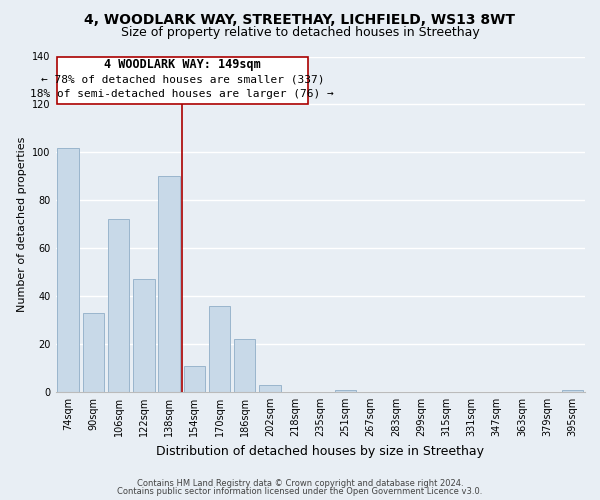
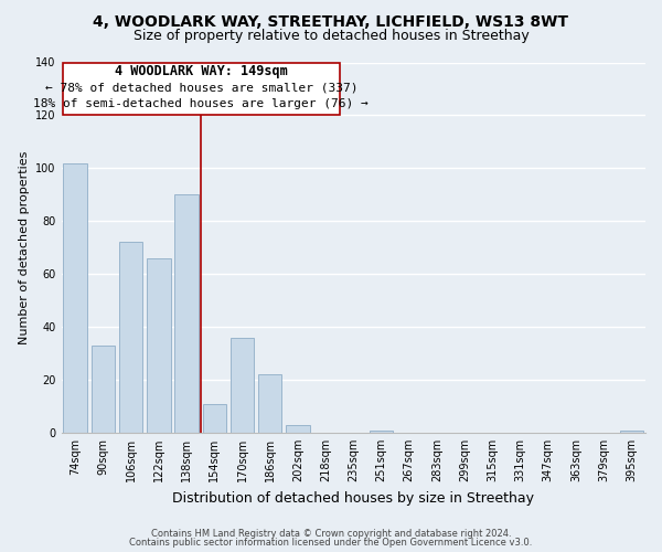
122sqm: 47 -> 66
